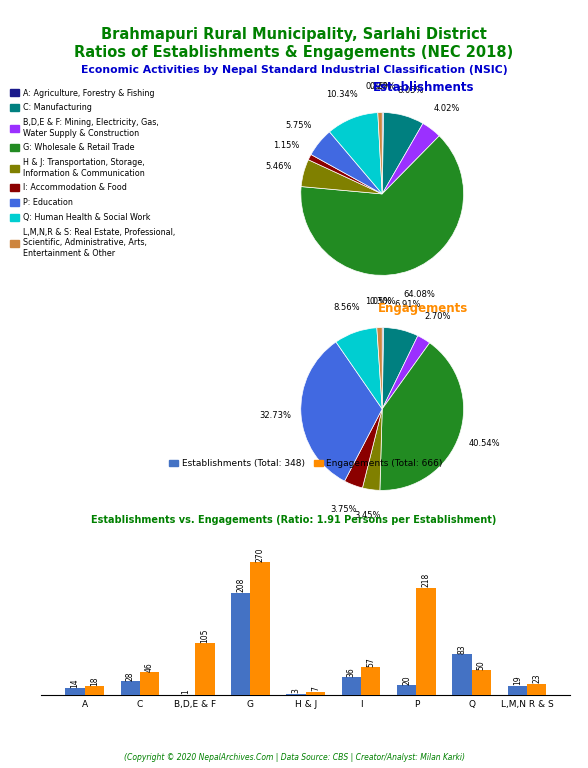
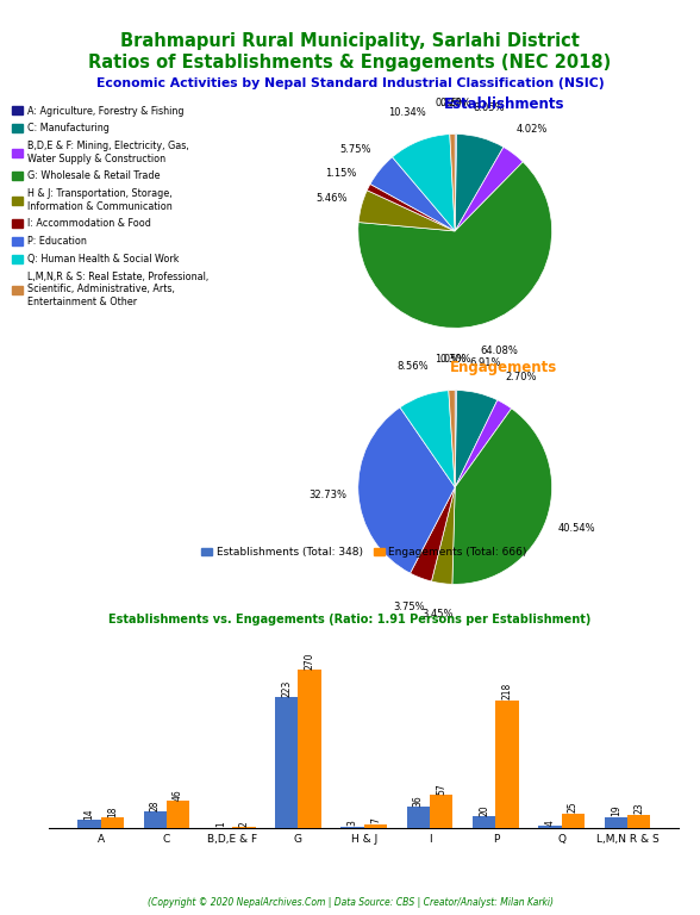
Engagements (Total: 666)/B,D,E & F: 105 -> 2
Establishments (Total: 348)/G: 208 -> 223
Establishments (Total: 348)/Q: 83 -> 4
Engagements (Total: 666)/Q: 50 -> 25
